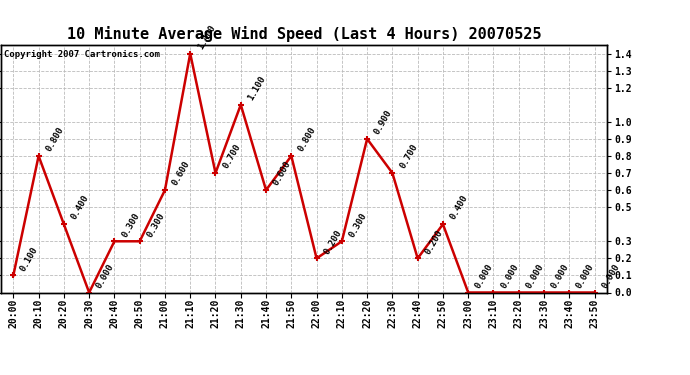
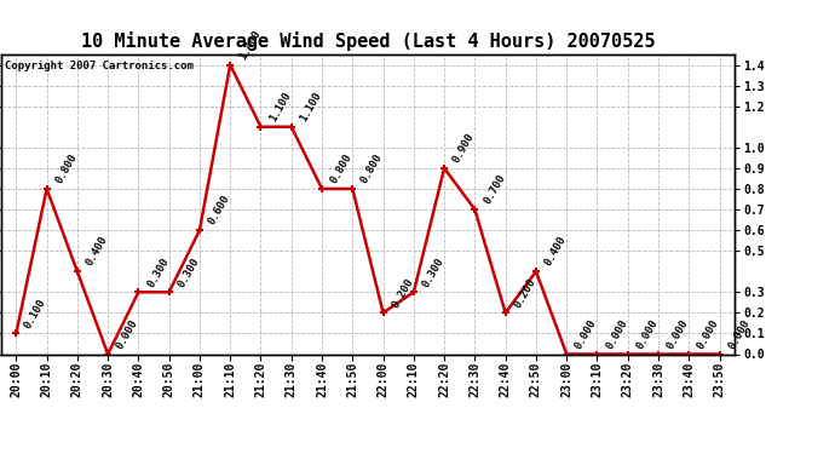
21:20: 0.700 -> 1.100
21:40: 0.600 -> 0.800
